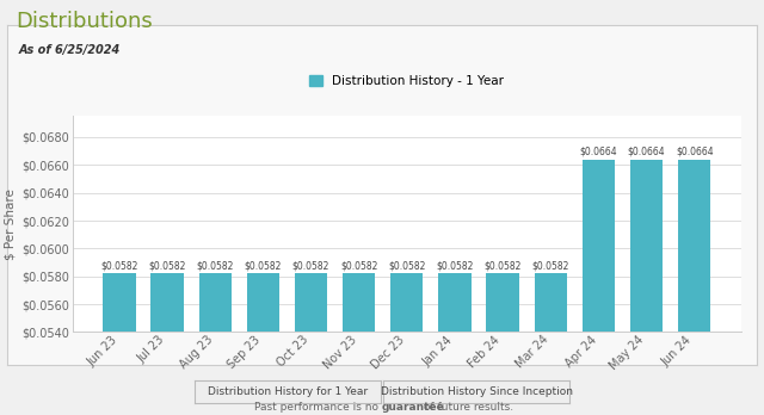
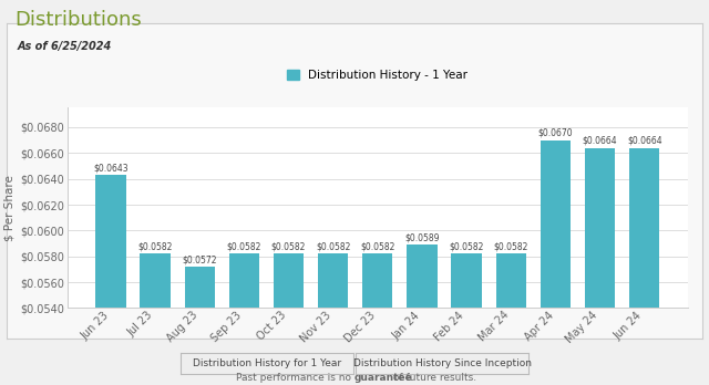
Jun 23: $0.0582 -> $0.0643
Aug 23: $0.0582 -> $0.0572
Jan 24: $0.0582 -> $0.0589
Apr 24: $0.0664 -> $0.0670
